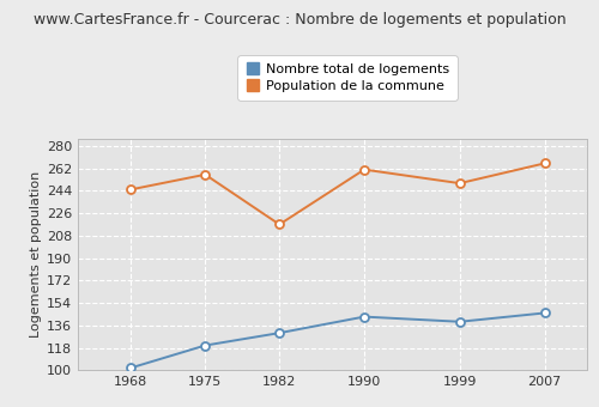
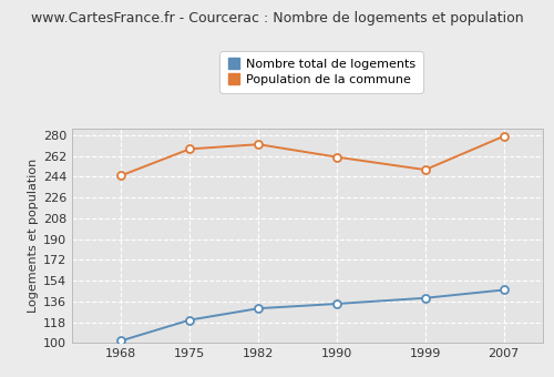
Population de la commune/1975: 257 -> 268
Population de la commune/1982: 217 -> 272
Nombre total de logements/1990: 143 -> 134
Population de la commune/2007: 266 -> 279
